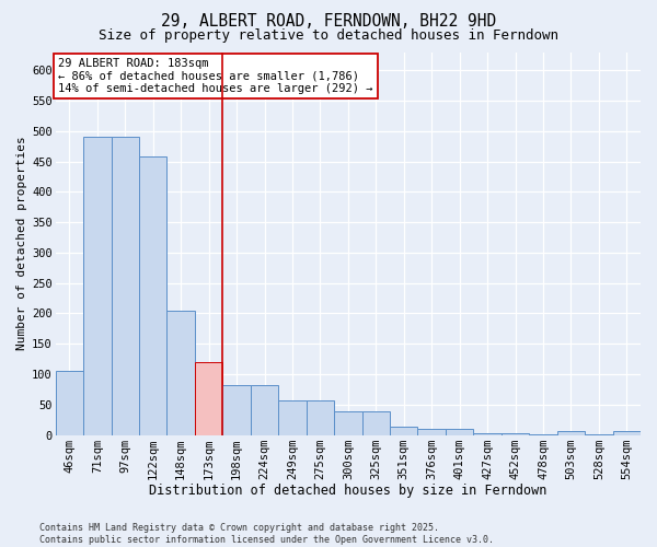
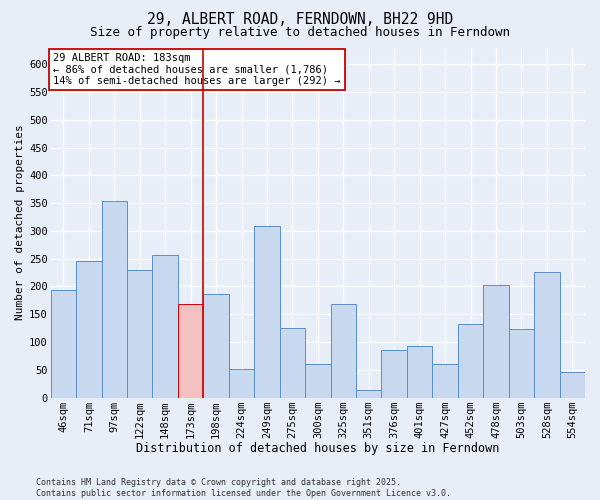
46sqm: 105 -> 194
71sqm: 490 -> 246
97sqm: 490 -> 354
122sqm: 458 -> 230
148sqm: 205 -> 256
173sqm: 120 -> 168
198sqm: 82 -> 186
224sqm: 82 -> 52
249sqm: 57 -> 308
275sqm: 57 -> 126
300sqm: 38 -> 60
325sqm: 38 -> 168
376sqm: 10 -> 86
401sqm: 10 -> 92
427sqm: 2 -> 60
452sqm: 2 -> 132
478sqm: 1 -> 202
503sqm: 6 -> 124
528sqm: 1 -> 226
554sqm: 6 -> 46
